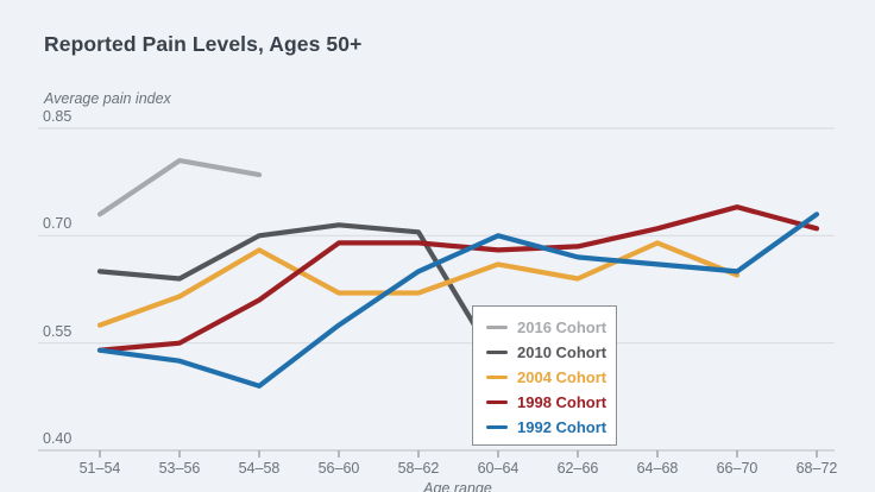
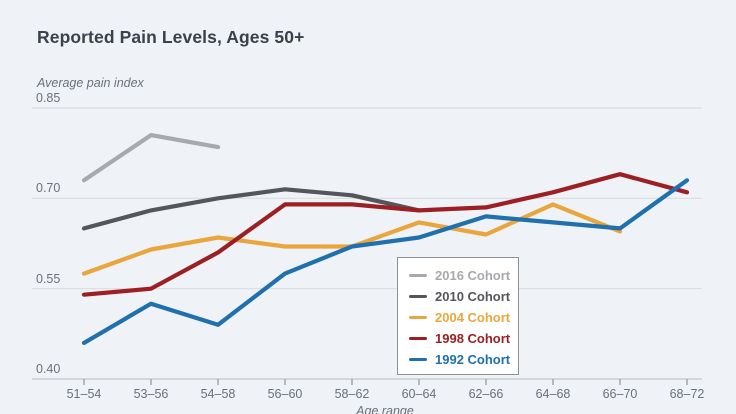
1992 Cohort/51–54: 0.54 -> 0.46
2010 Cohort/53–56: 0.64 -> 0.68
2004 Cohort/54–58: 0.68 -> 0.64
1992 Cohort/58–62: 0.65 -> 0.62
2010 Cohort/60–64: 0.52 -> 0.68
1992 Cohort/60–64: 0.70 -> 0.64
